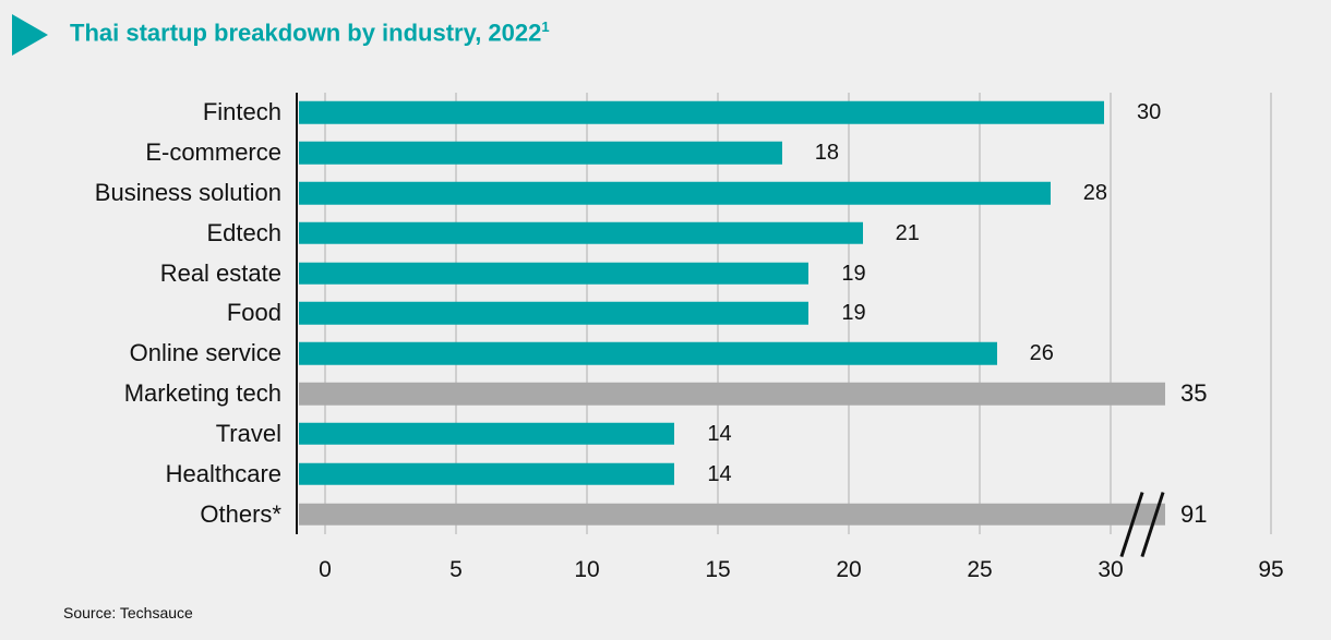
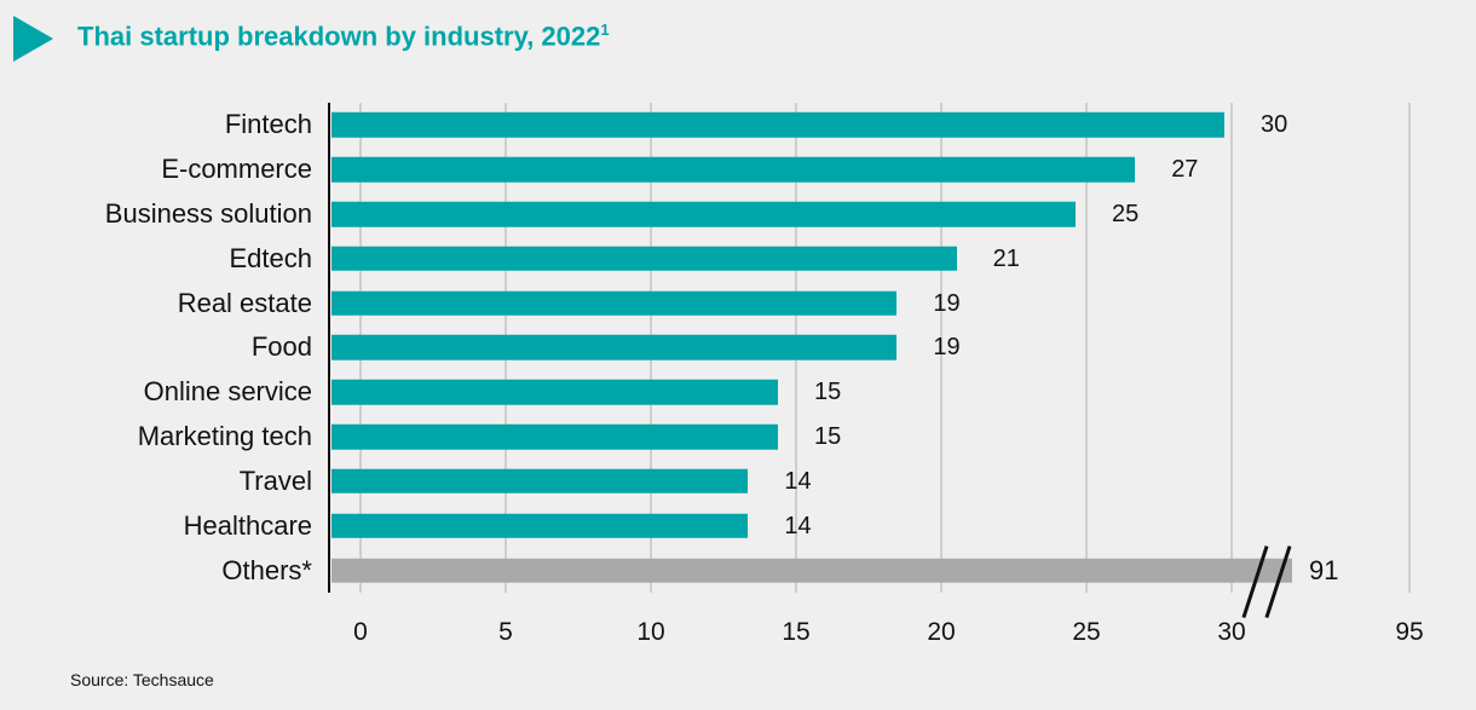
E-commerce: 18 -> 27
Business solution: 28 -> 25
Online service: 26 -> 15
Marketing tech: 35 -> 15
